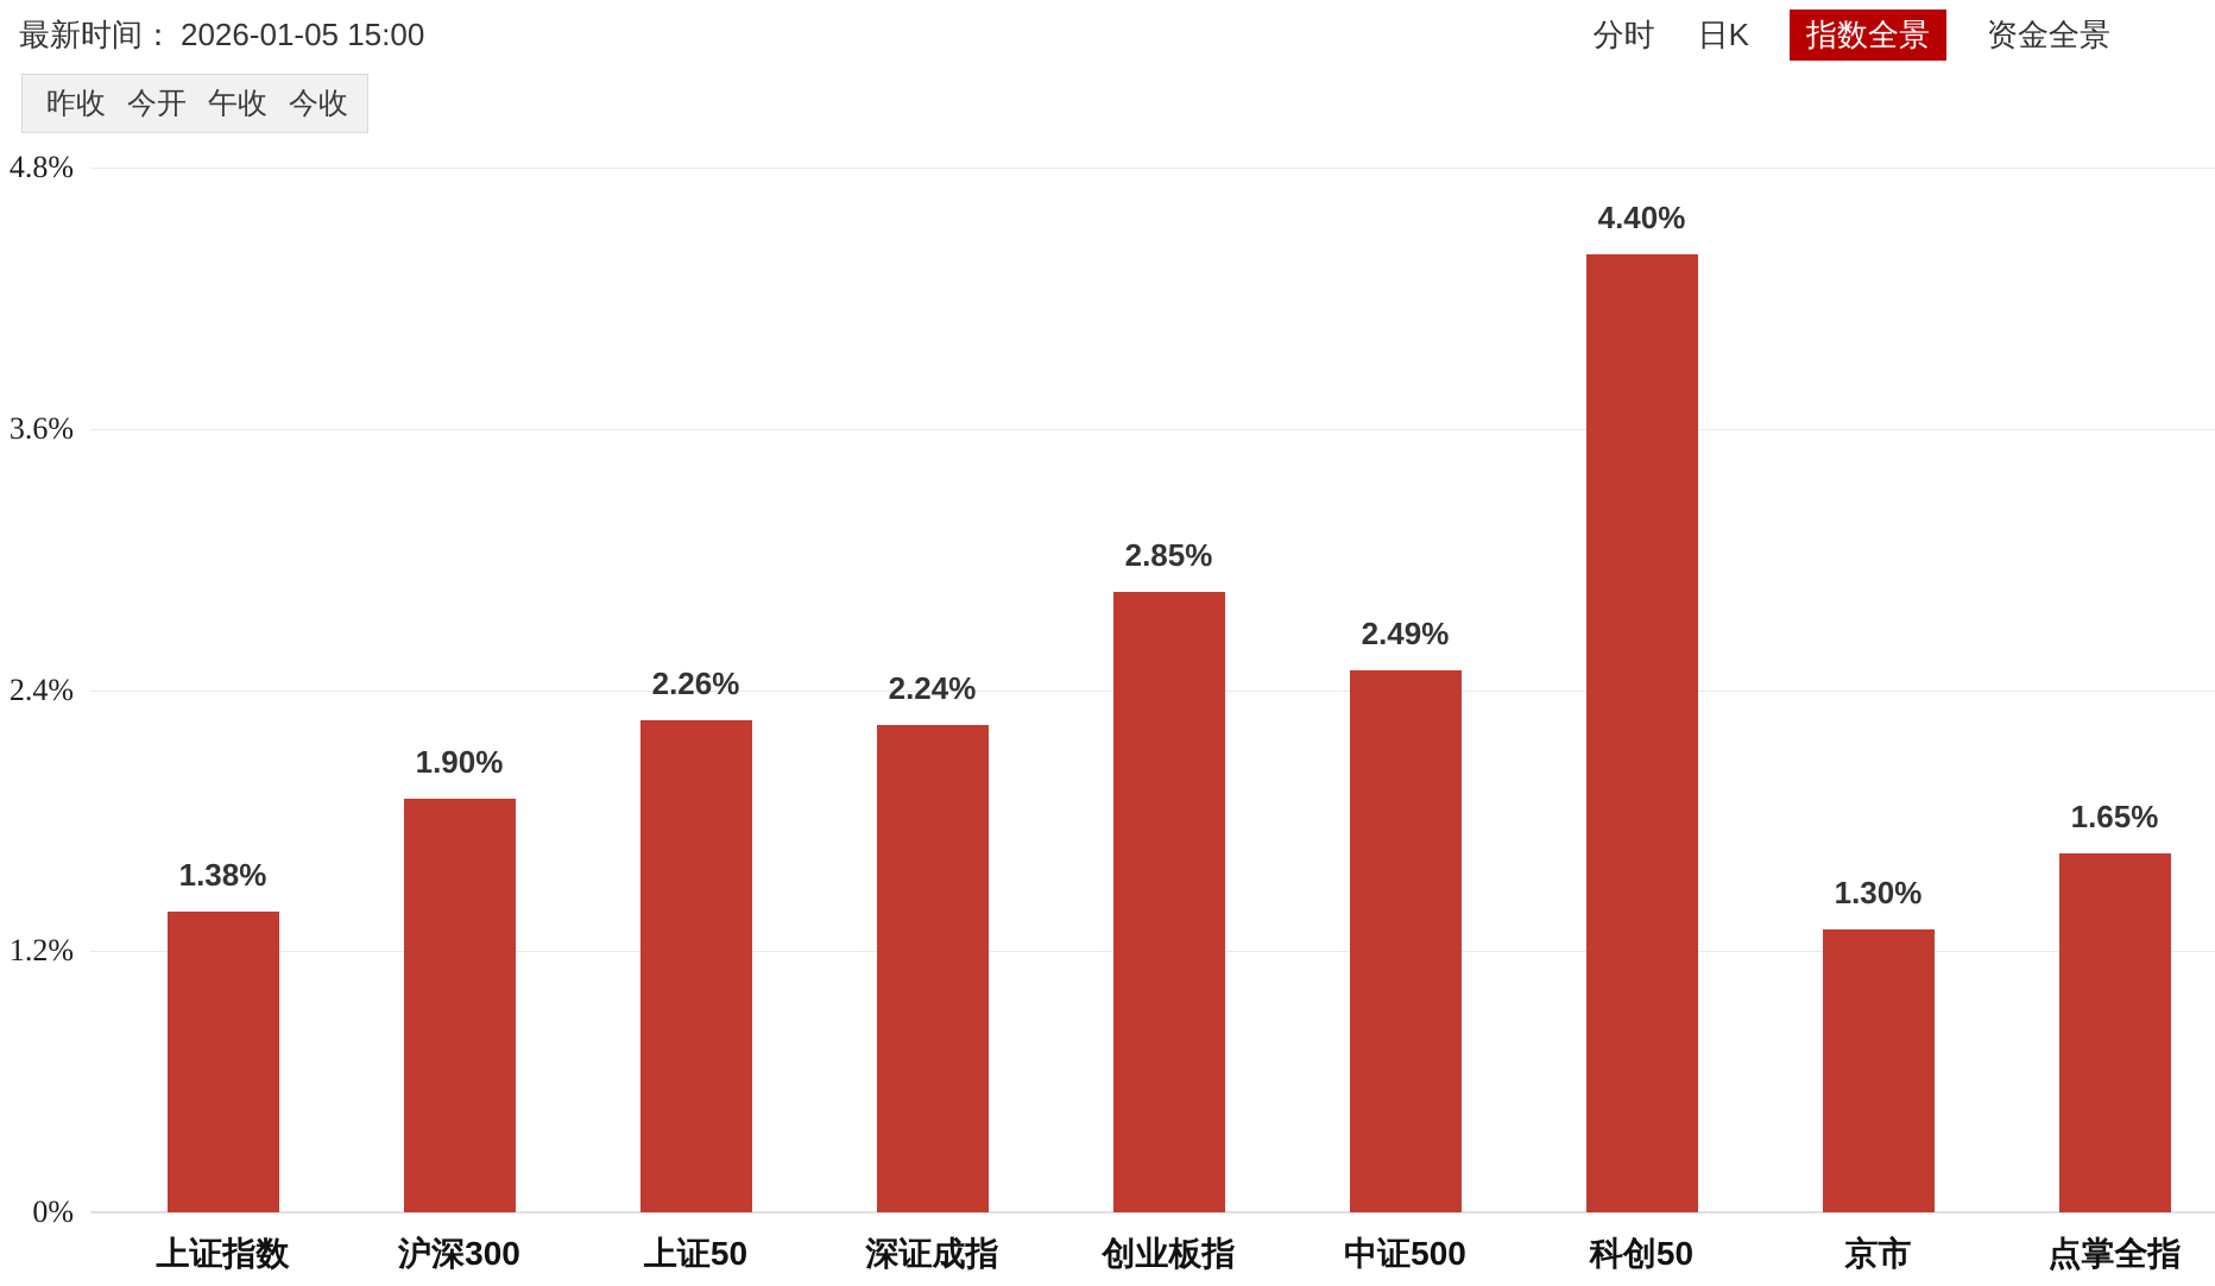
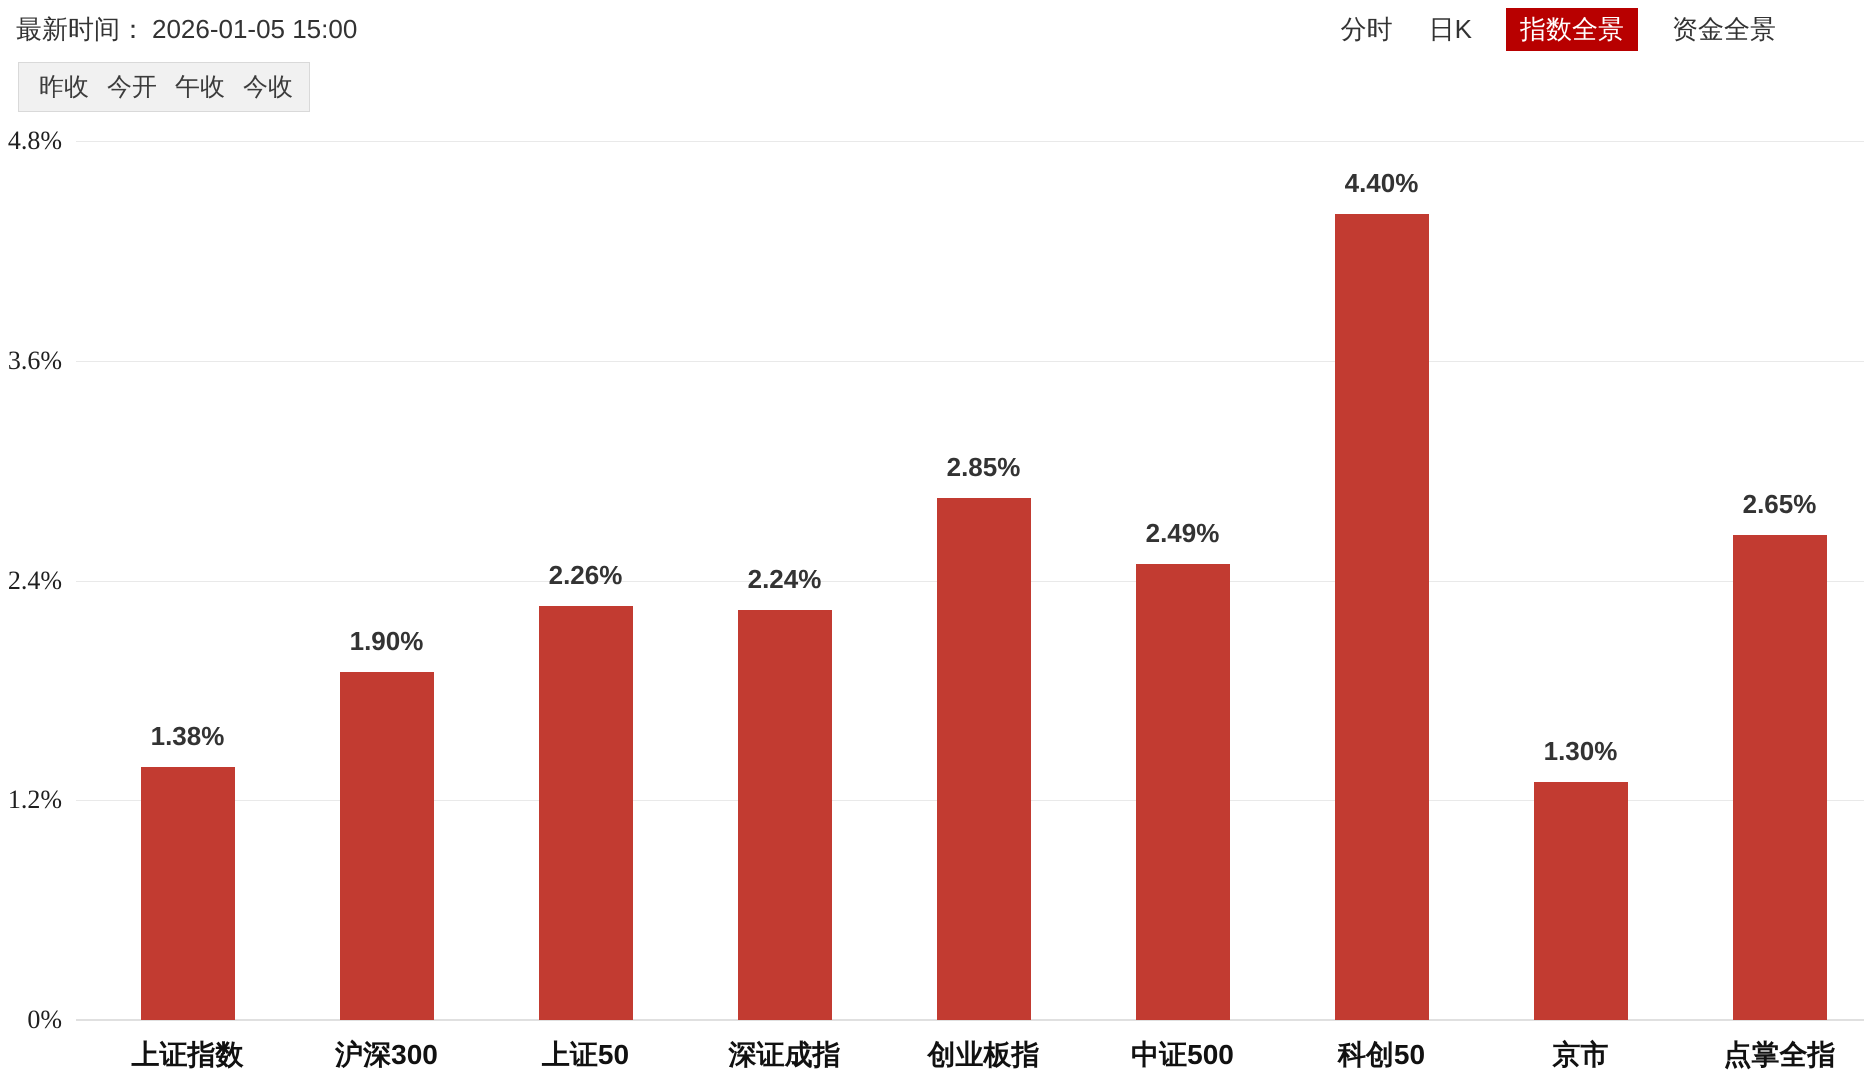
点掌全指: 1.65% -> 2.65%
